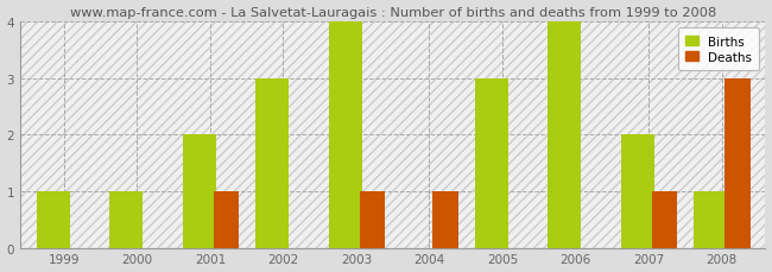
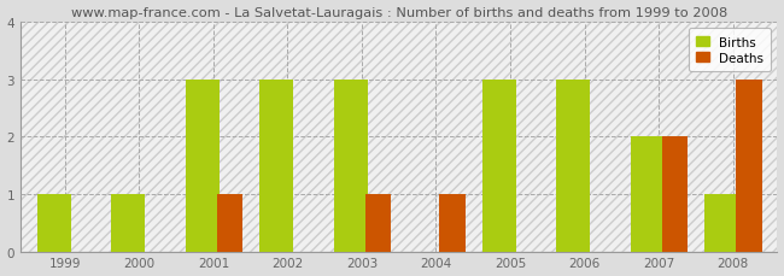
Births/2001: 2 -> 3
Births/2003: 4 -> 3
Births/2006: 4 -> 3
Deaths/2007: 1 -> 2
